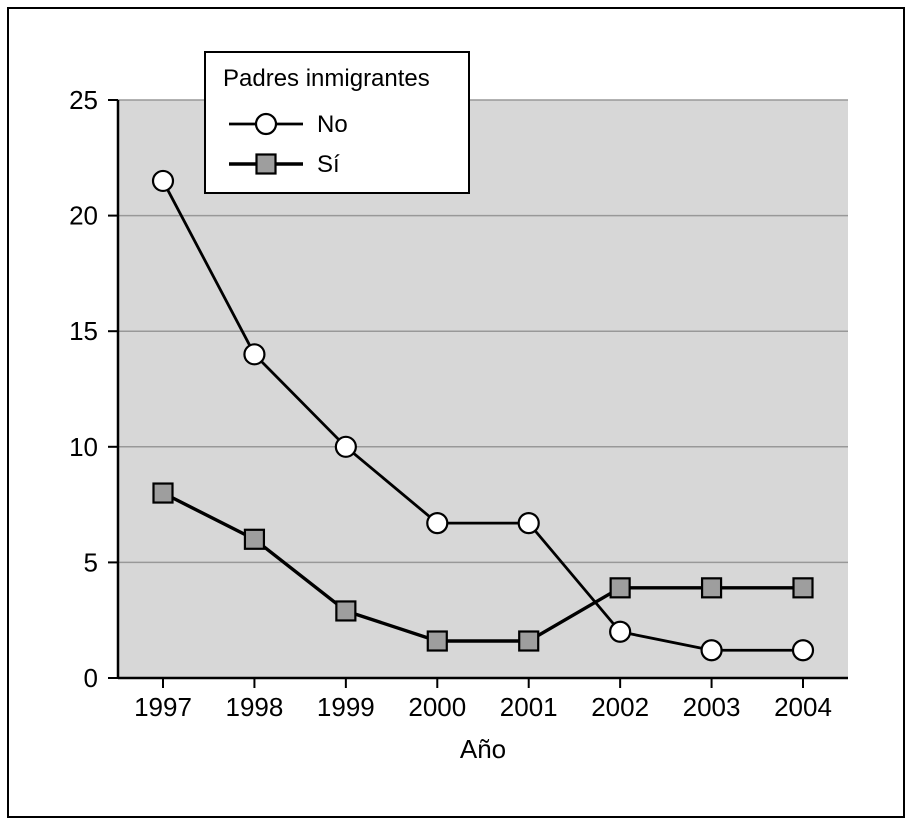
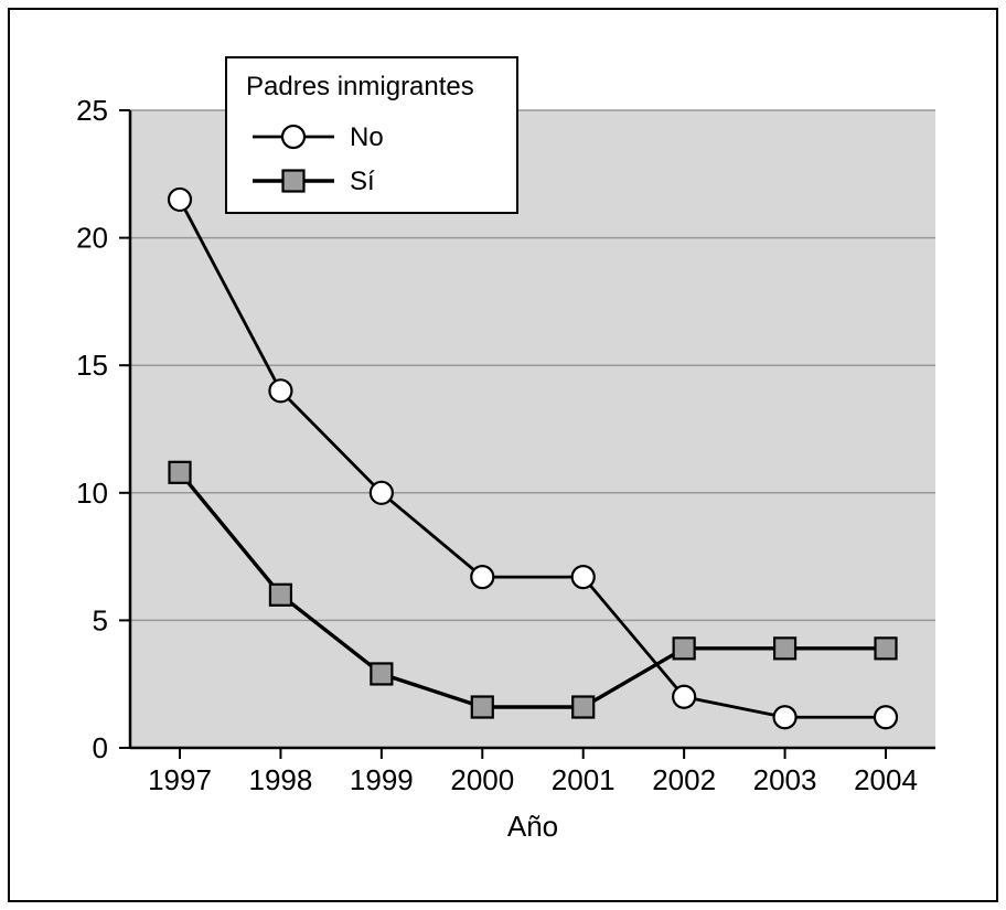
Sí/1997: 8.0 -> 10.8
